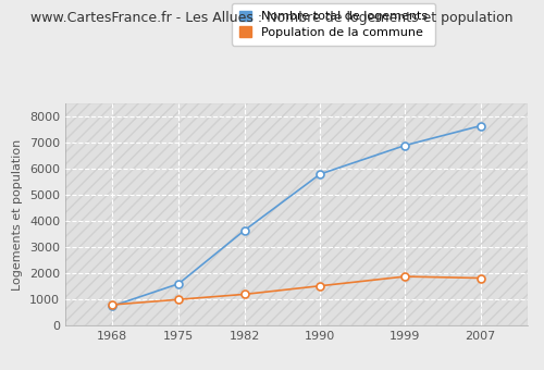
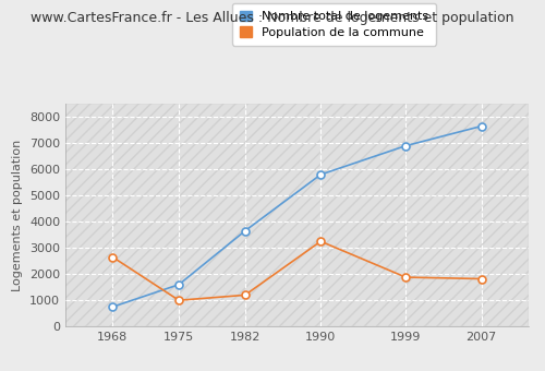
Population de la commune/1968: 800 -> 2650
Population de la commune/1990: 1520 -> 3250
